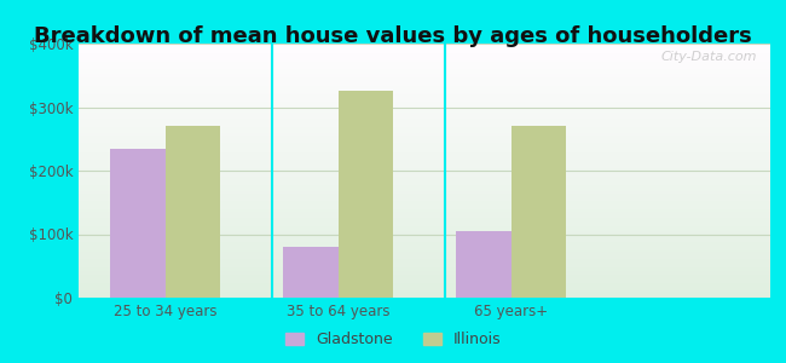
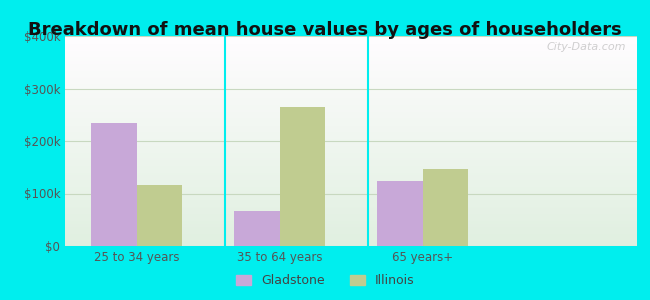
Illinois/25 to 34 years: $270k -> $116k
Gladstone/35 to 64 years: $80k -> $66k
Illinois/35 to 64 years: $325k -> $264k
Gladstone/65 years+: $105k -> $124k
Illinois/65 years+: $270k -> $146k
